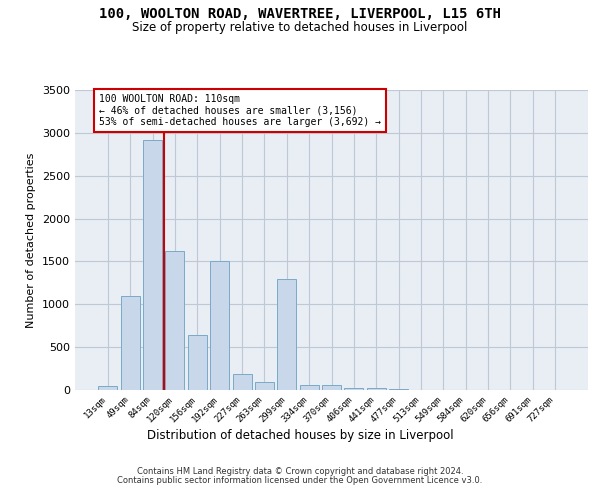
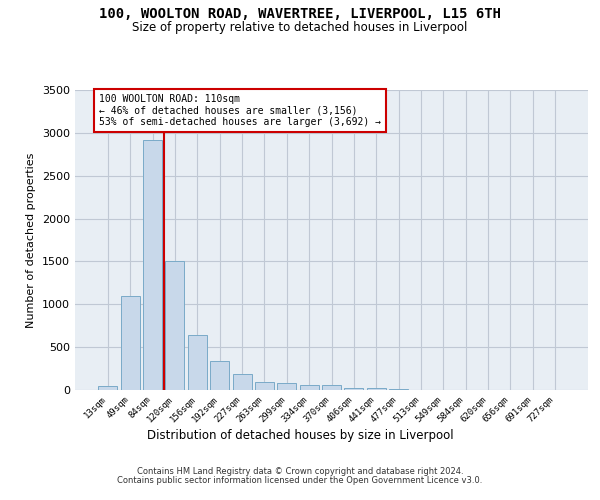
120sqm: 1620 -> 1500
192sqm: 1500 -> 340
299sqm: 1300 -> 80
